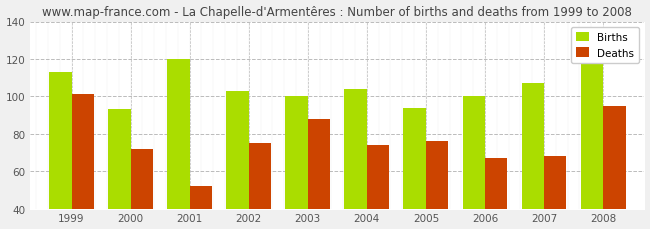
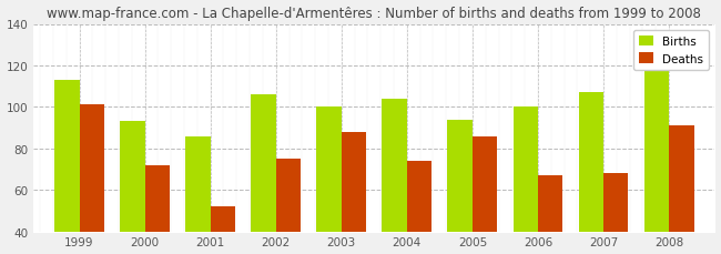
Births/2001: 120 -> 86
Births/2002: 103 -> 106
Deaths/2005: 76 -> 86
Deaths/2008: 95 -> 91
